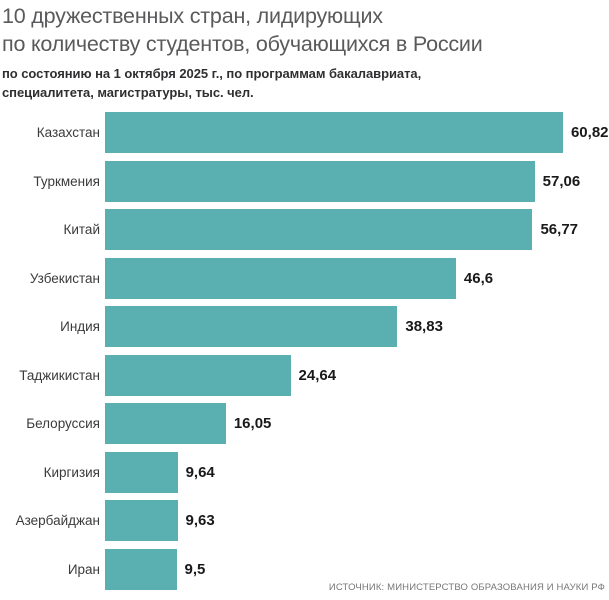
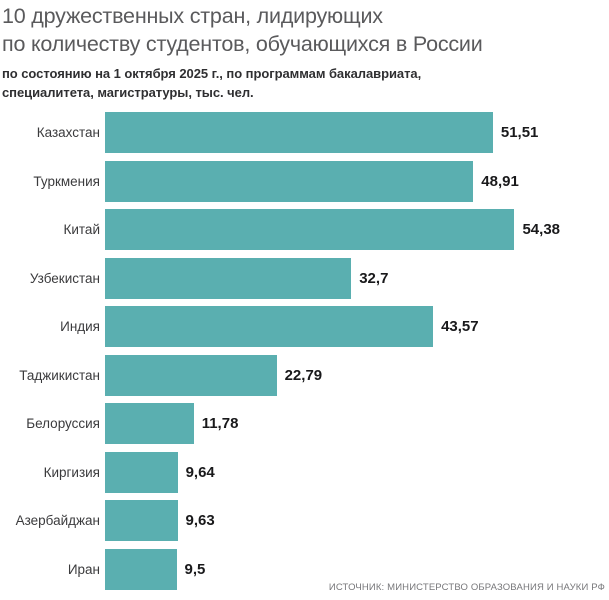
Казахстан: 60,82 -> 51,51
Туркмения: 57,06 -> 48,91
Китай: 56,77 -> 54,38
Узбекистан: 46,6 -> 32,7
Индия: 38,83 -> 43,57
Таджикистан: 24,64 -> 22,79
Белоруссия: 16,05 -> 11,78
